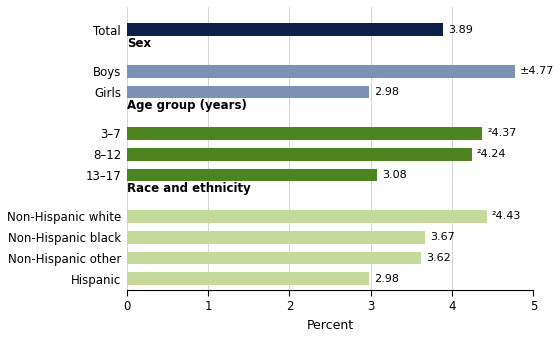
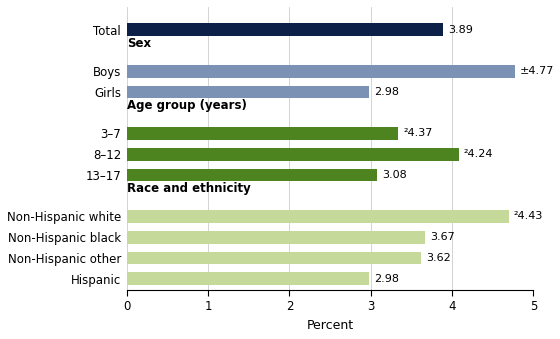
3–7: 4.37 -> 3.34
8–12: 4.24 -> 4.08
Non-Hispanic white: 4.43 -> 4.70
